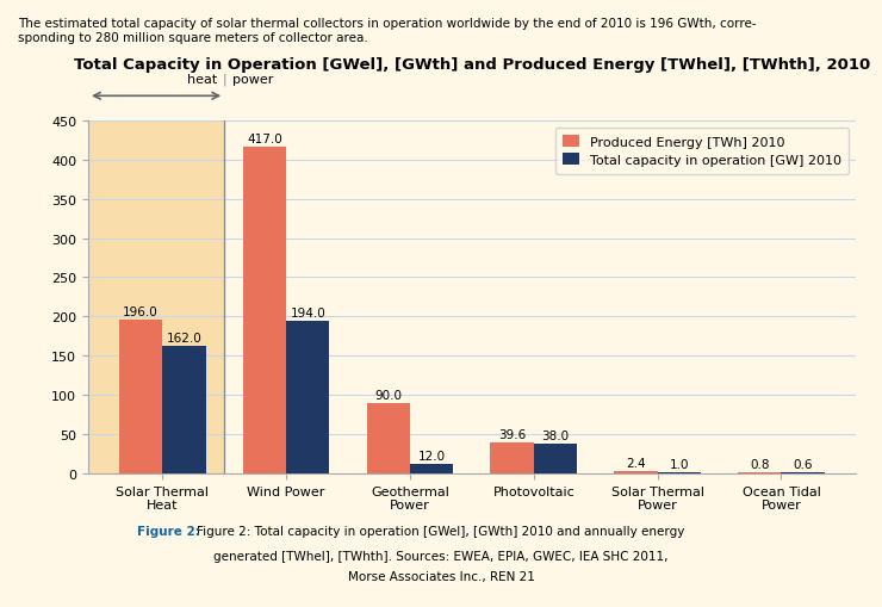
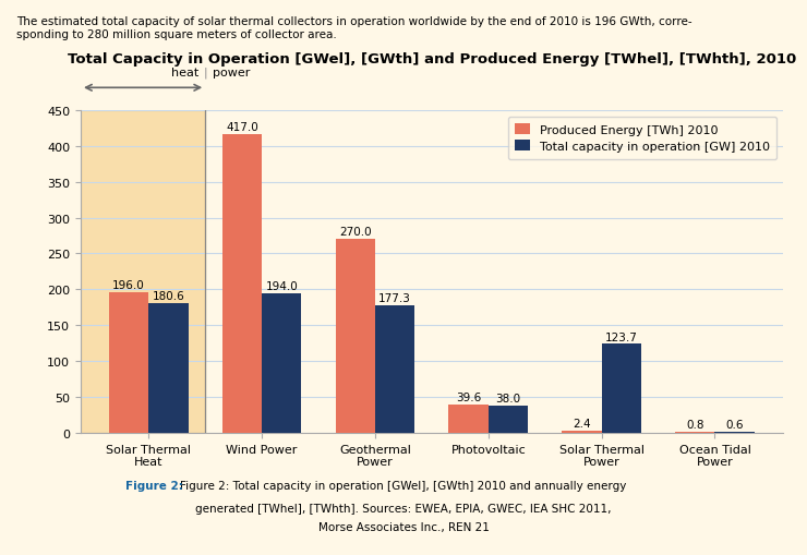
Total capacity in operation [GW] 2010/Solar Thermal Heat: 162.0 -> 180.6
Produced Energy [TWh] 2010/Geothermal Power: 90.0 -> 270.0
Total capacity in operation [GW] 2010/Geothermal Power: 12.0 -> 177.3
Total capacity in operation [GW] 2010/Solar Thermal Power: 1.0 -> 123.7
